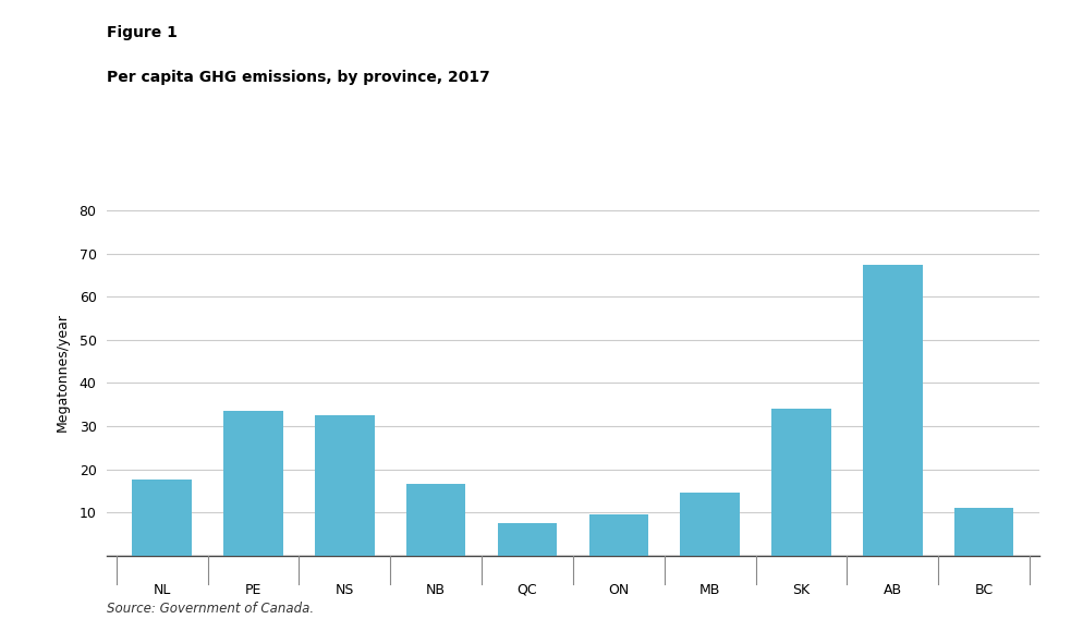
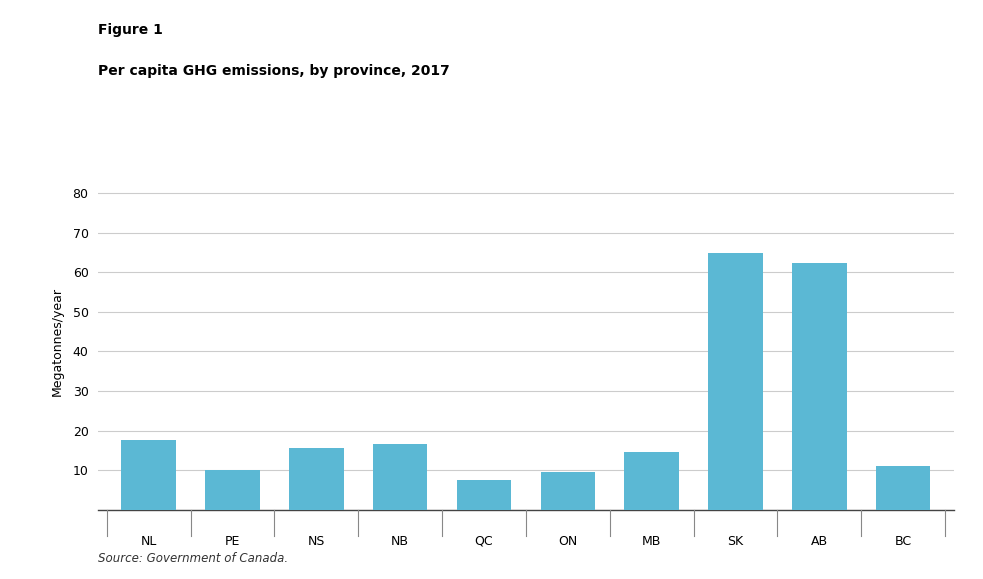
PE: 33.5 -> 10.0
NS: 32.5 -> 15.5
SK: 34.0 -> 65.0
AB: 67.5 -> 62.5
